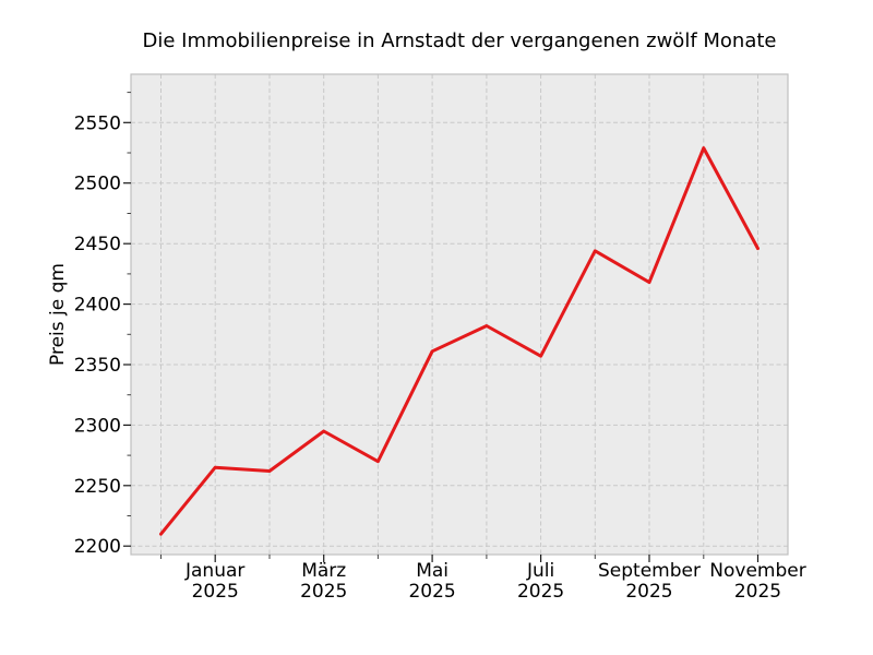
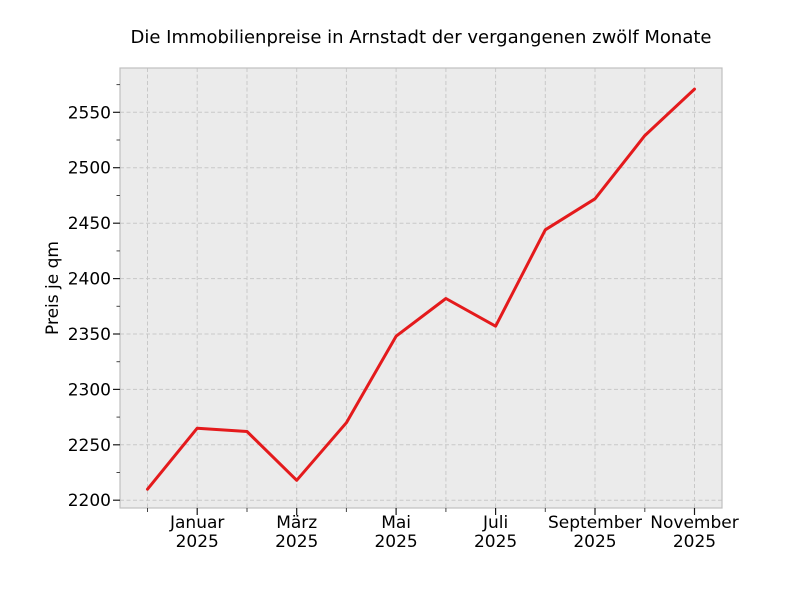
März 2025: 2295 -> 2218
Mai 2025: 2361 -> 2348
September 2025: 2418 -> 2472
November 2025: 2446 -> 2571
